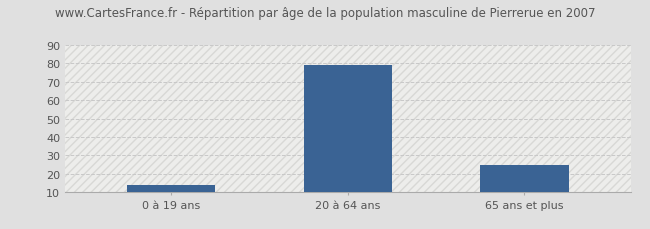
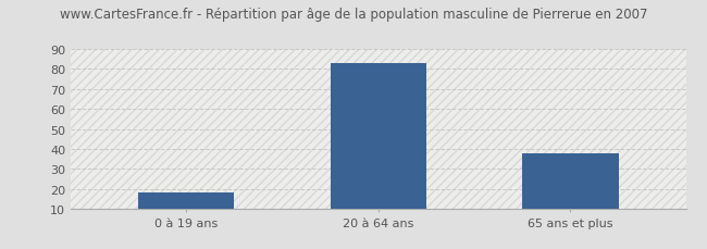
0 à 19 ans: 14 -> 18
20 à 64 ans: 79 -> 83
65 ans et plus: 25 -> 38
